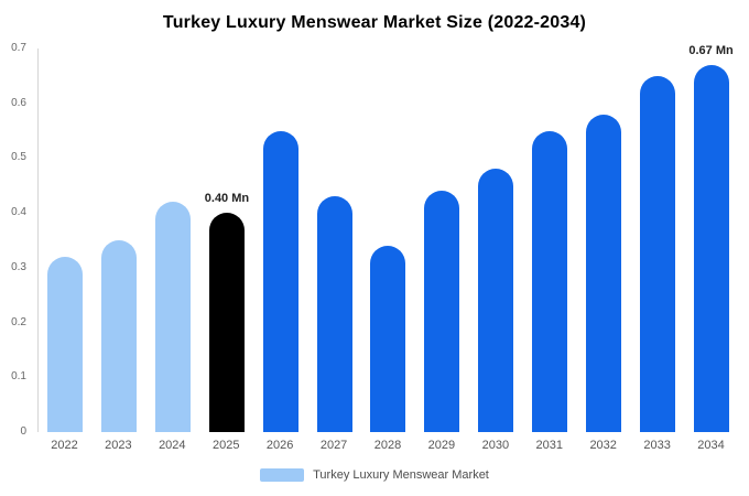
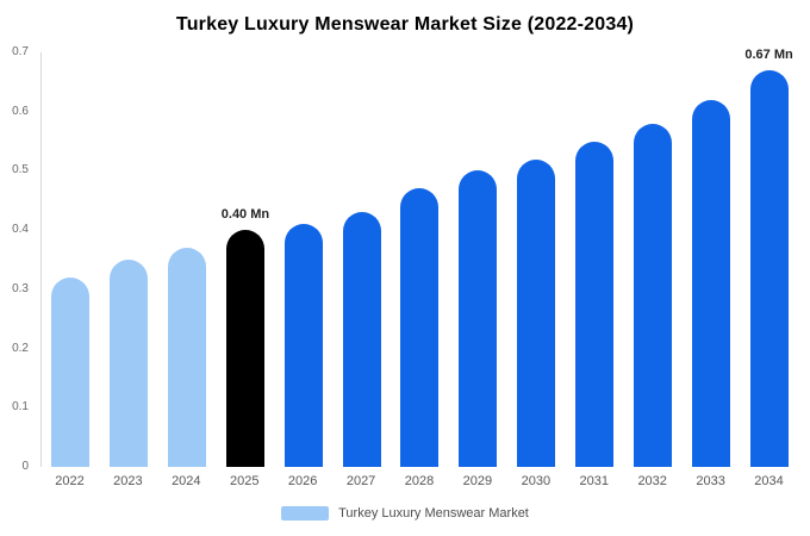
2024: 0.42 -> 0.37
2026: 0.55 -> 0.41
2028: 0.34 -> 0.47
2029: 0.44 -> 0.50
2030: 0.48 -> 0.52
2033: 0.65 -> 0.62
